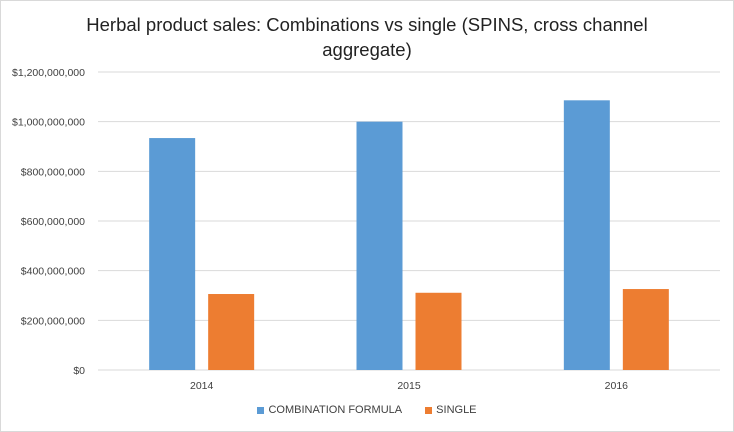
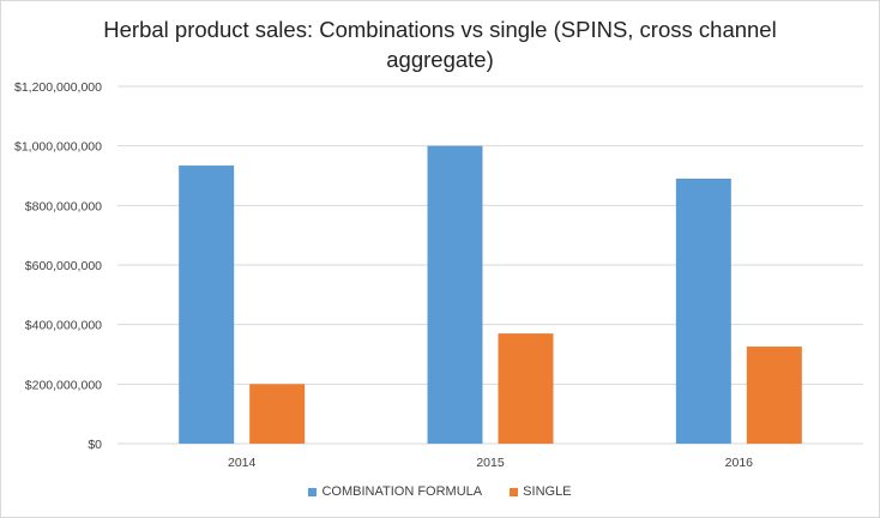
SINGLE/2014: $310000000 -> $200000000
SINGLE/2015: $310000000 -> $370000000
COMBINATION FORMULA/2016: $1090000000 -> $890000000
